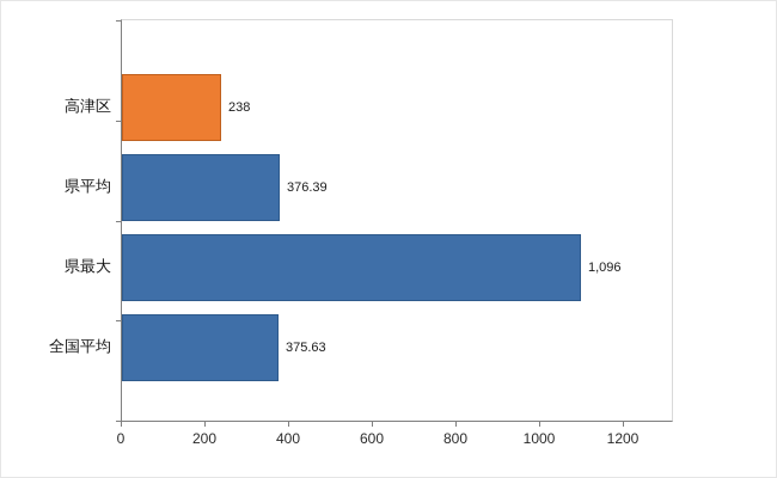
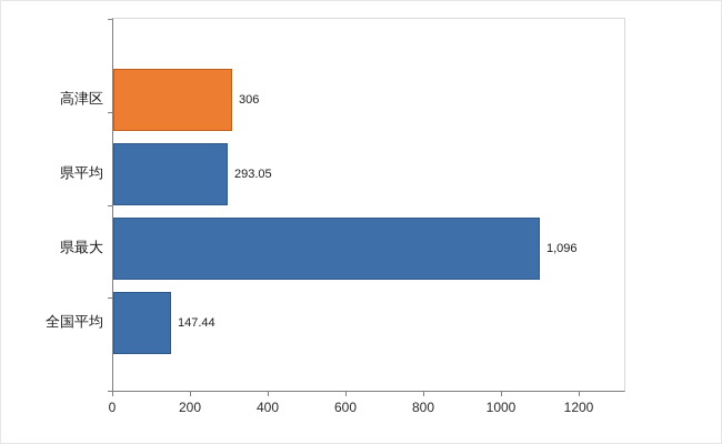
高津区: 238 -> 306
県平均: 376.39 -> 293.05
全国平均: 375.63 -> 147.44
